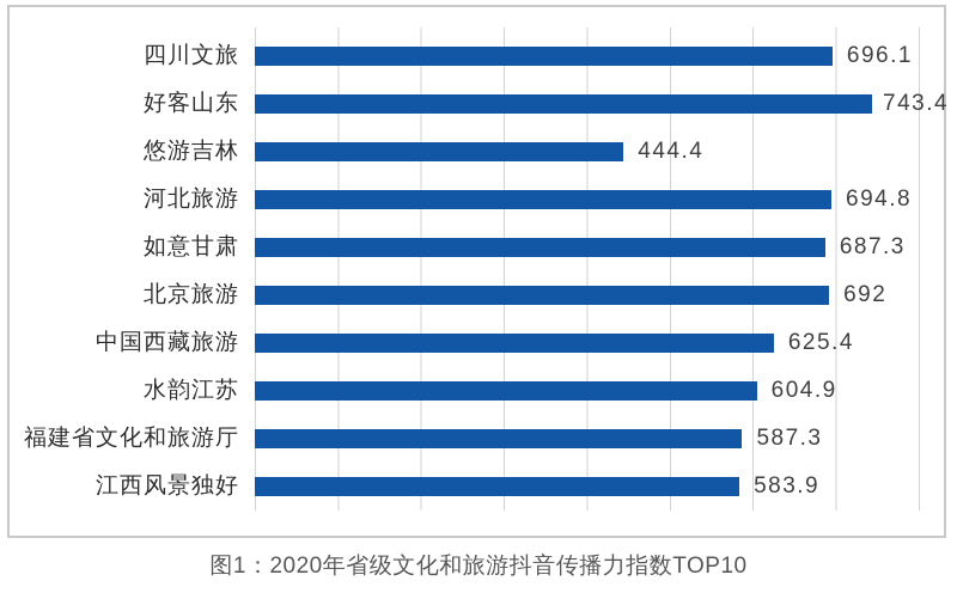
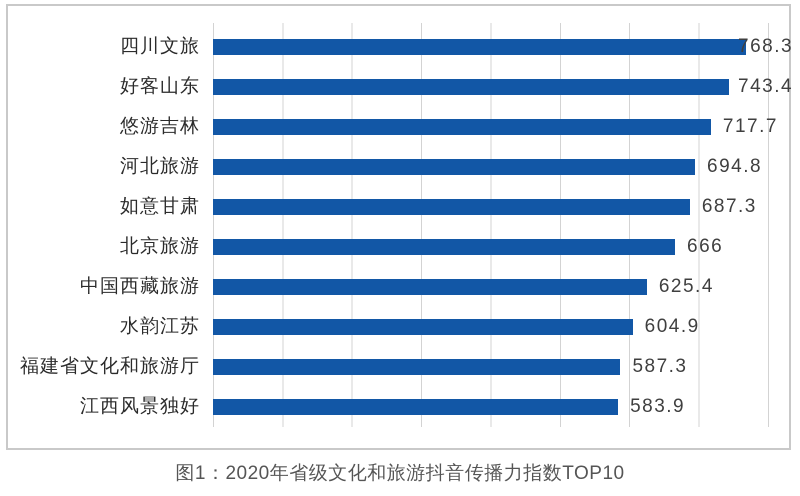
四川文旅: 696.1 -> 768.3
悠游吉林: 444.4 -> 717.7
北京旅游: 692 -> 666
